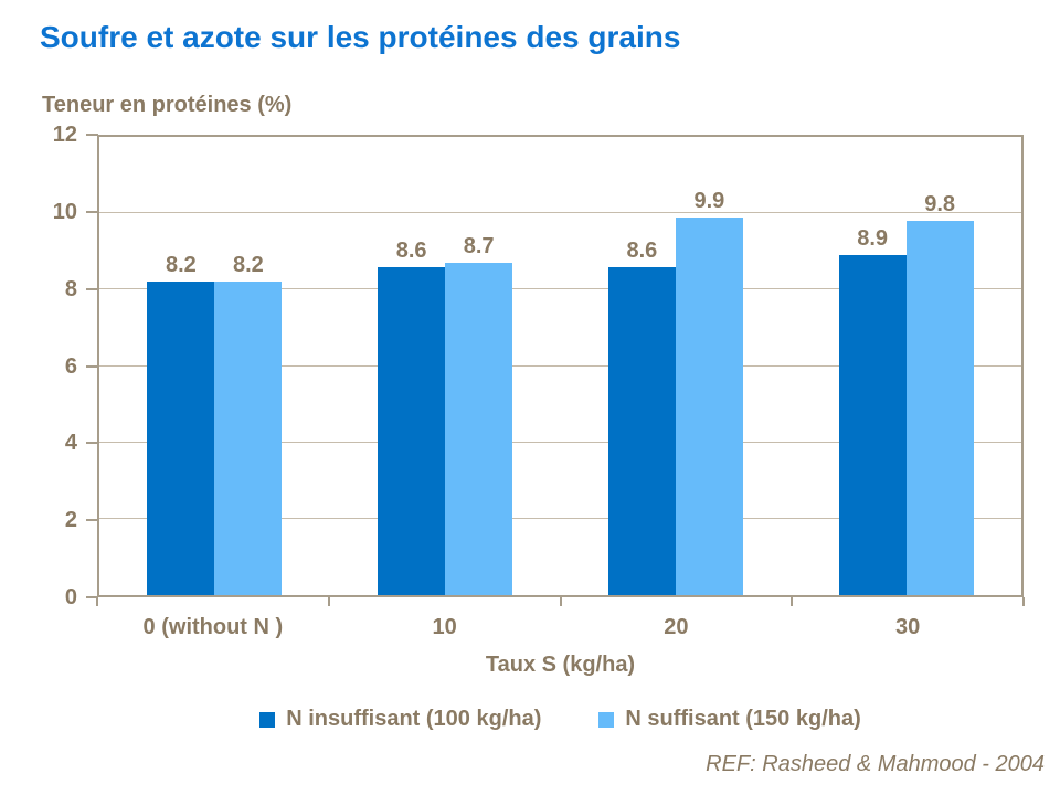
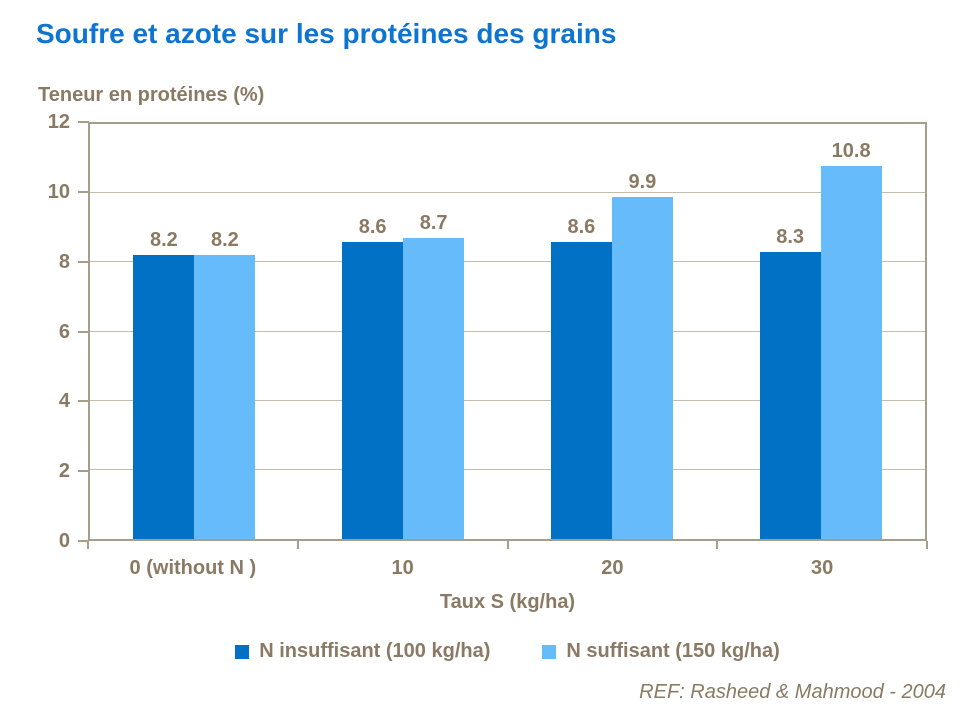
N insuffisant (100 kg/ha)/30: 8.9 -> 8.3
N suffisant (150 kg/ha)/30: 9.8 -> 10.8
